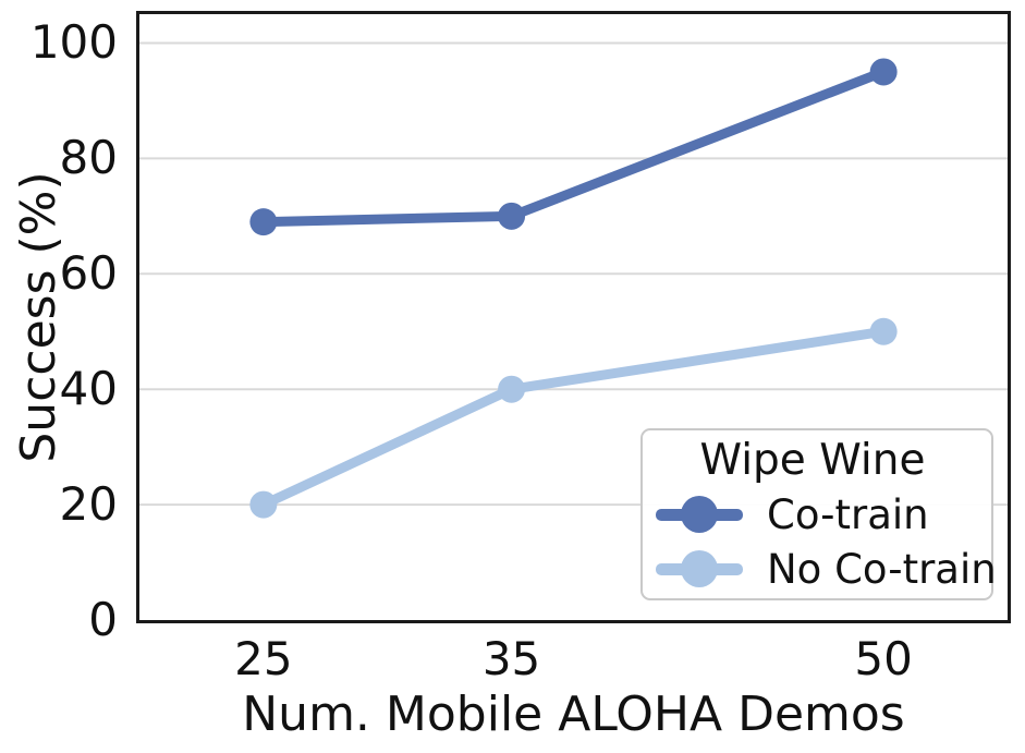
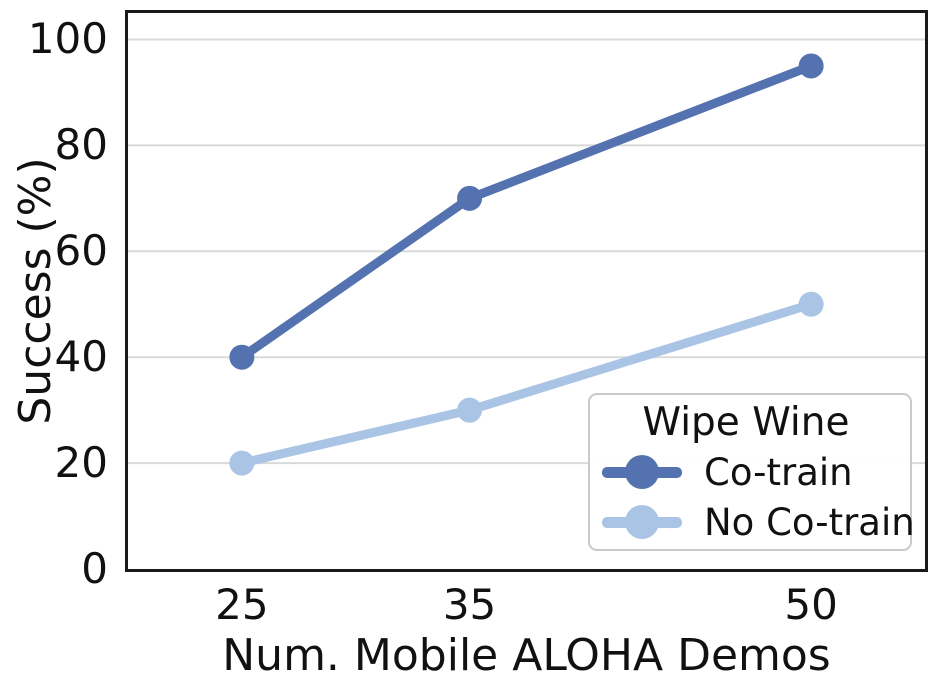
Co-train/25: 69 -> 40
No Co-train/35: 40 -> 30
